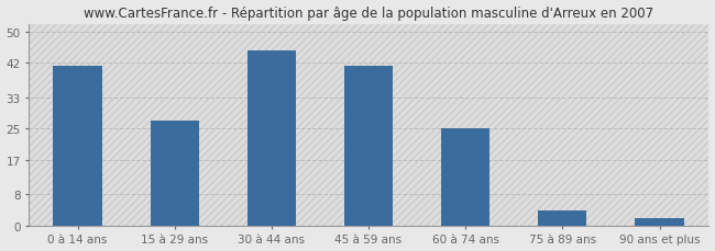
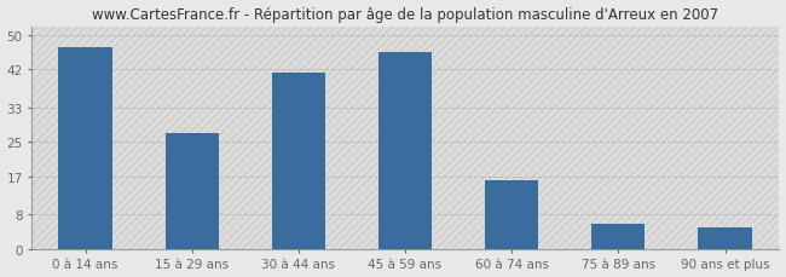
0 à 14 ans: 41 -> 47
30 à 44 ans: 45 -> 41
45 à 59 ans: 41 -> 46
60 à 74 ans: 25 -> 16
75 à 89 ans: 4 -> 6
90 ans et plus: 2 -> 5
